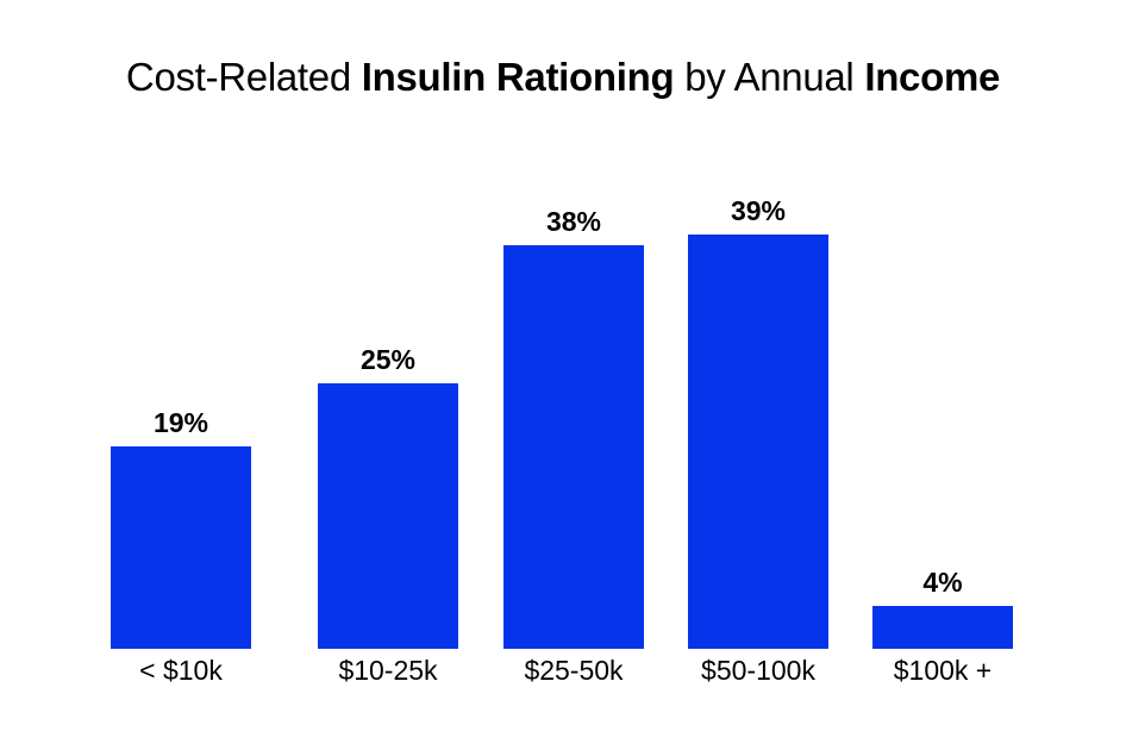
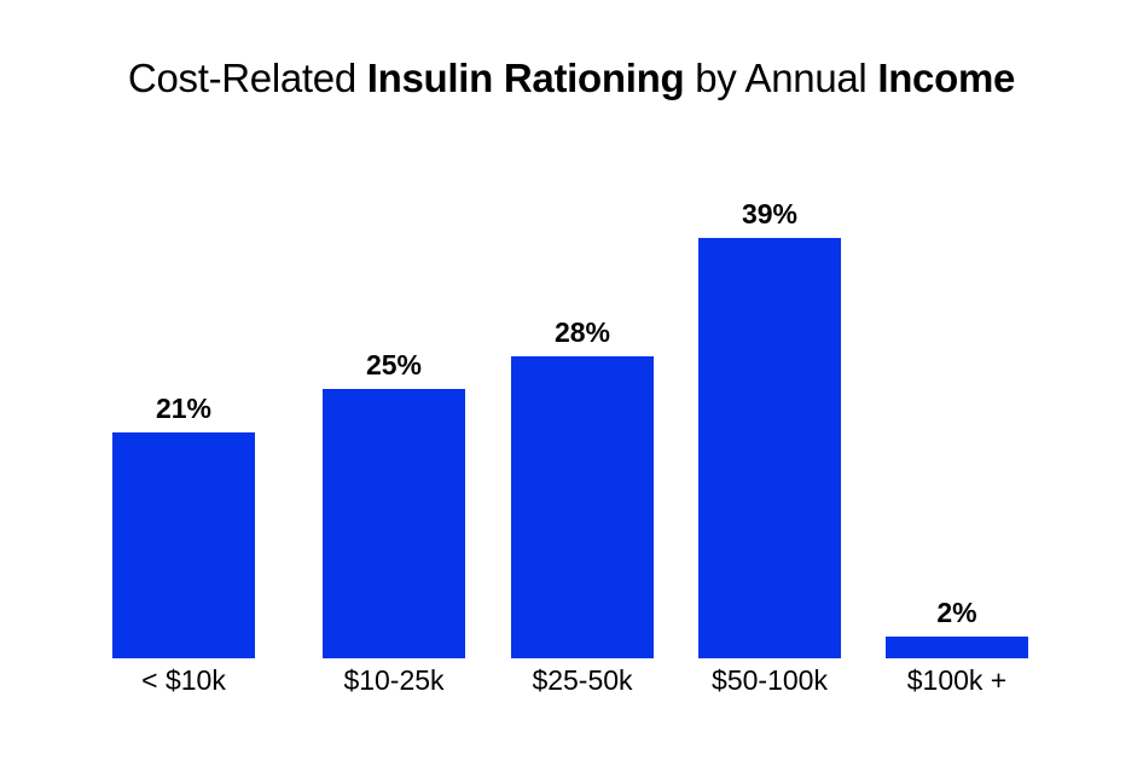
< $10k: 19% -> 21%
$25-50k: 38% -> 28%
$100k +: 4% -> 2%
